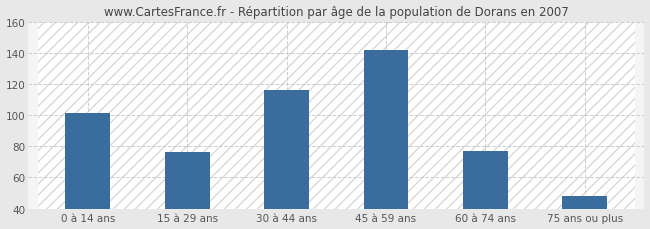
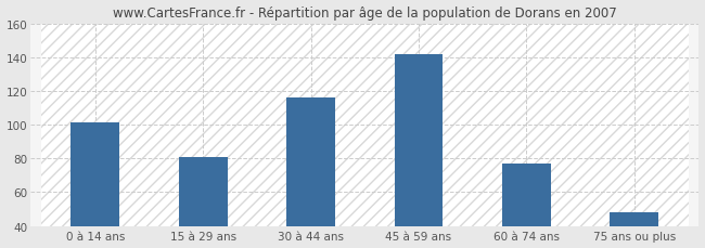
15 à 29 ans: 76 -> 81
